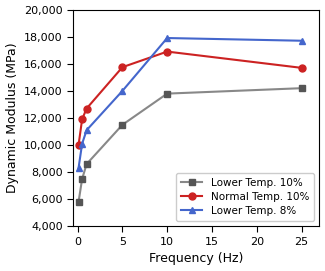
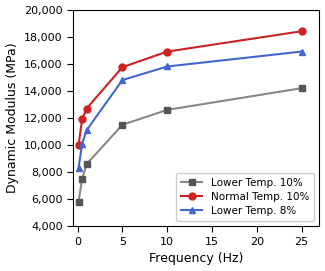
Lower Temp. 8%/5: 14,000 -> 14,800
Lower Temp. 10%/10: 13,800 -> 12,600
Lower Temp. 8%/10: 17,900 -> 15,800
Normal Temp. 10%/25: 15,700 -> 18,400
Lower Temp. 8%/25: 17,700 -> 16,900
